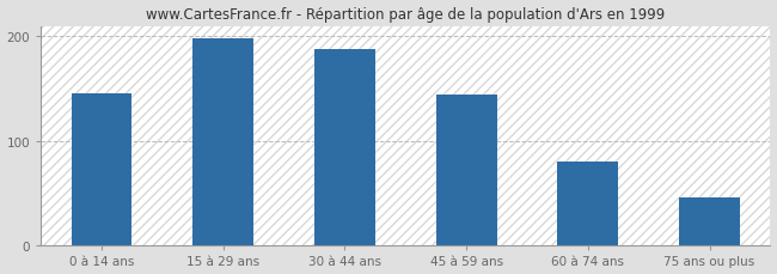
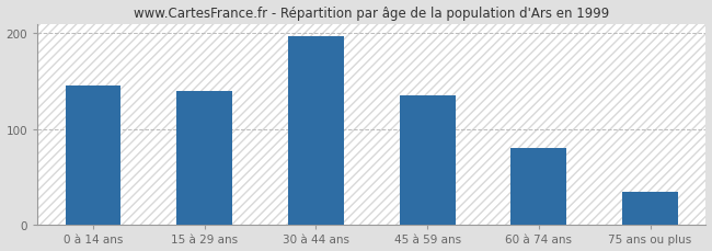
15 à 29 ans: 198 -> 140
30 à 44 ans: 188 -> 197
45 à 59 ans: 144 -> 135
75 ans ou plus: 46 -> 35
